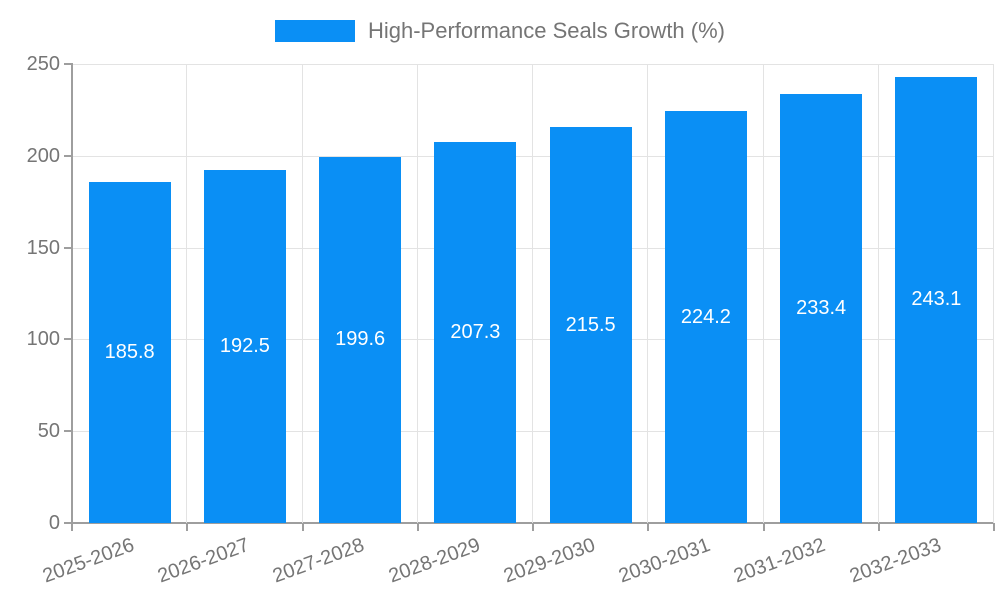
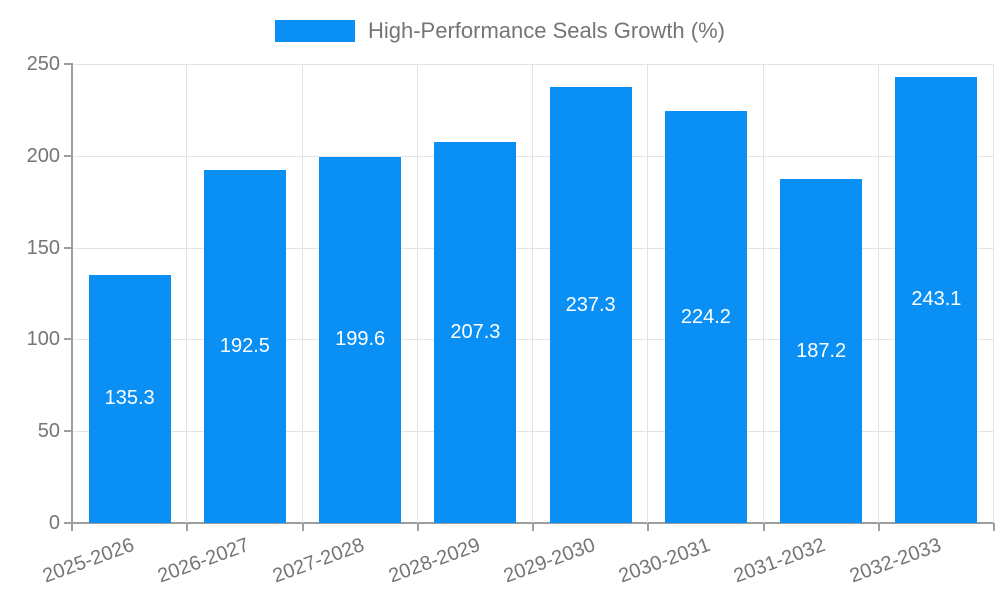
2025-2026: 185.8 -> 135.3
2029-2030: 215.5 -> 237.3
2031-2032: 233.4 -> 187.2
